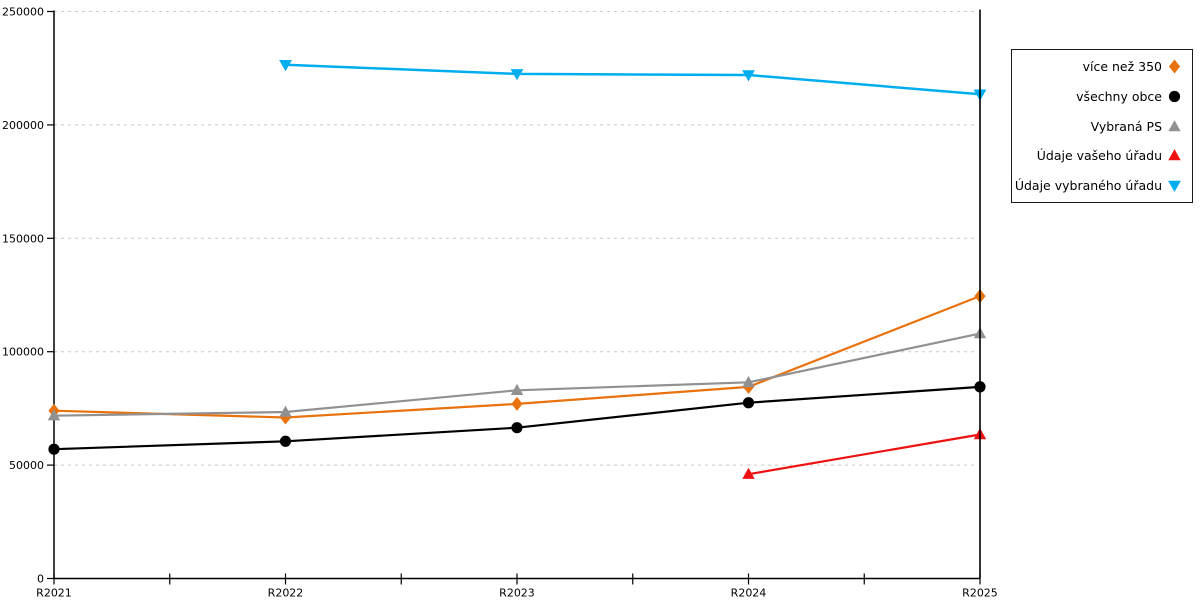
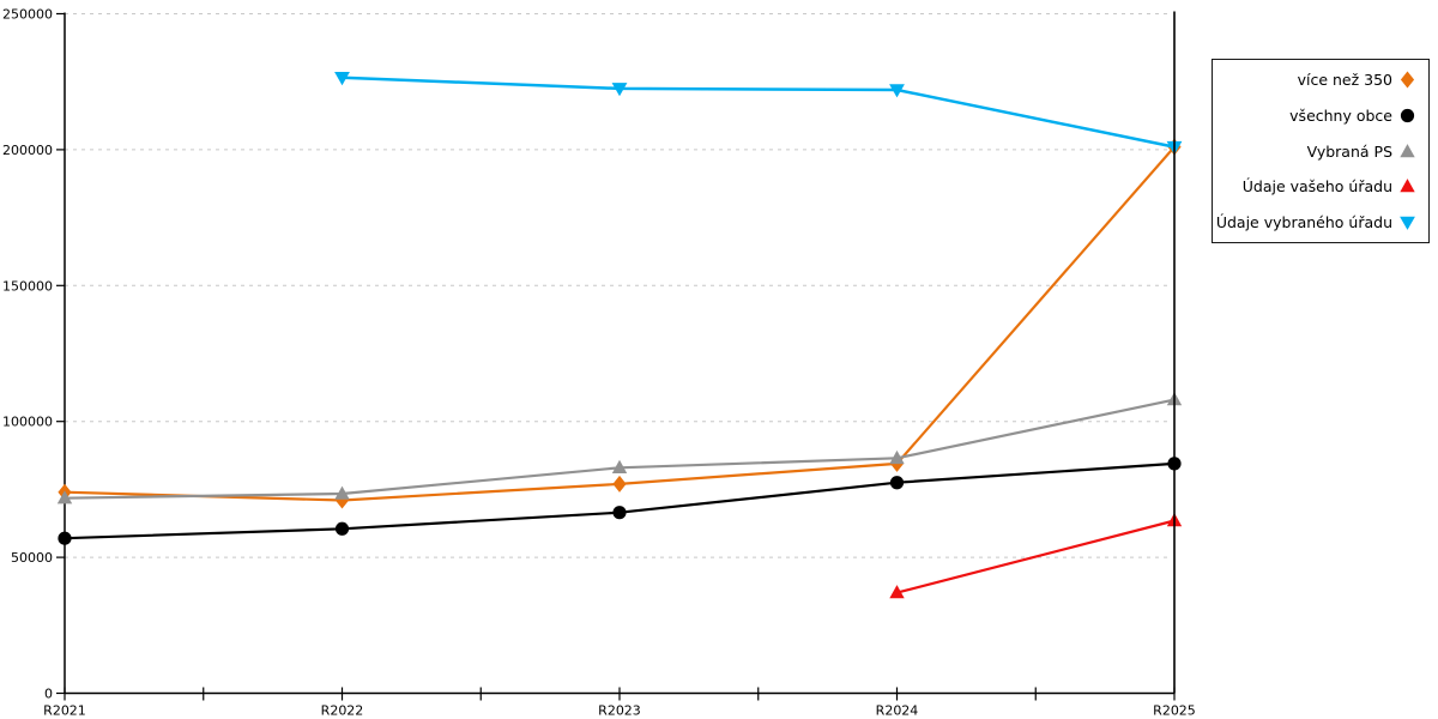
Údaje vašeho úřadu/R2024: 46000 -> 37000
více než 350/R2025: 124000 -> 201000
Údaje vybraného úřadu/R2025: 214000 -> 201000
